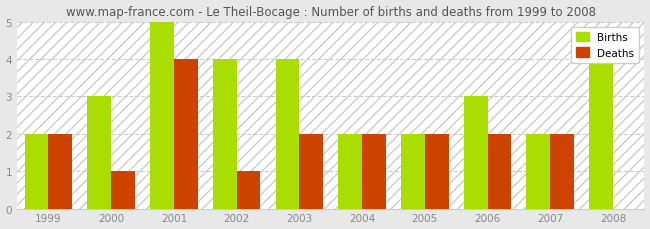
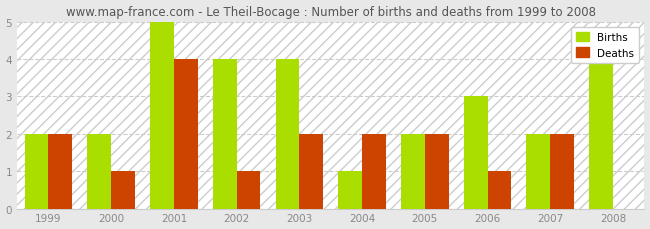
Births/2000: 3 -> 2
Births/2004: 2 -> 1
Deaths/2006: 2 -> 1
